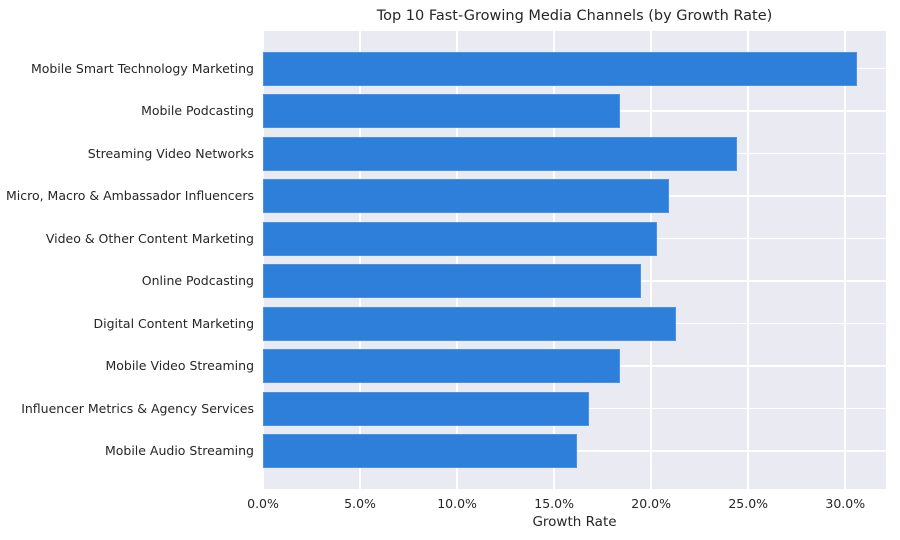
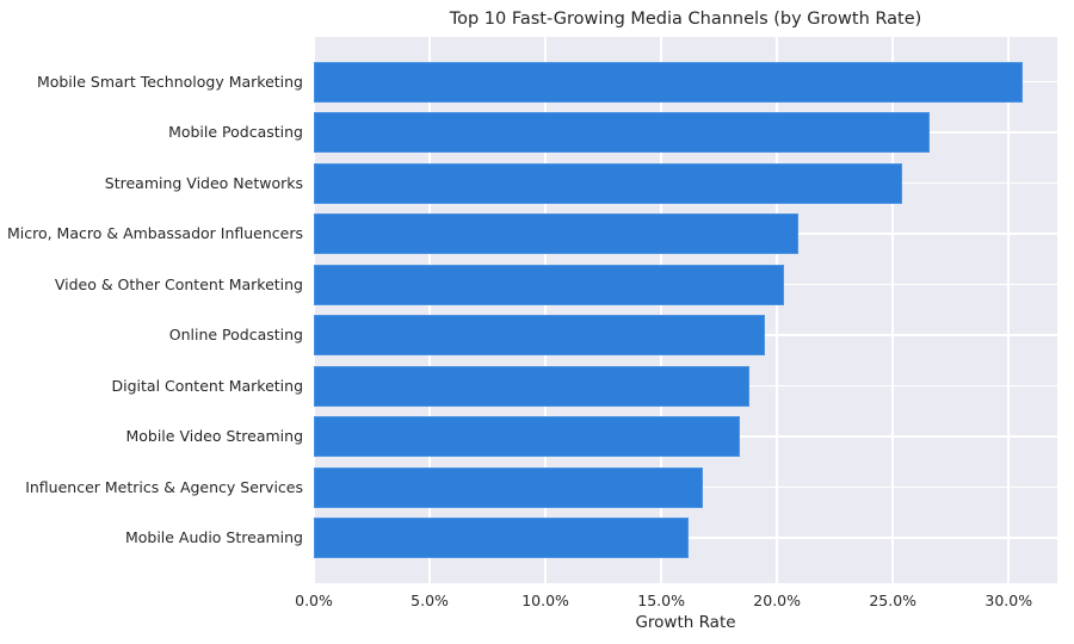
Mobile Podcasting: 18.4% -> 26.6%
Streaming Video Networks: 24.4% -> 25.4%
Digital Content Marketing: 21.3% -> 18.8%
